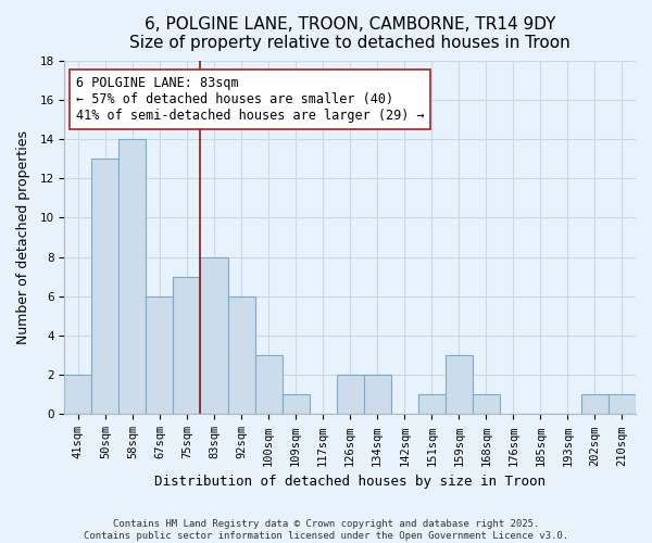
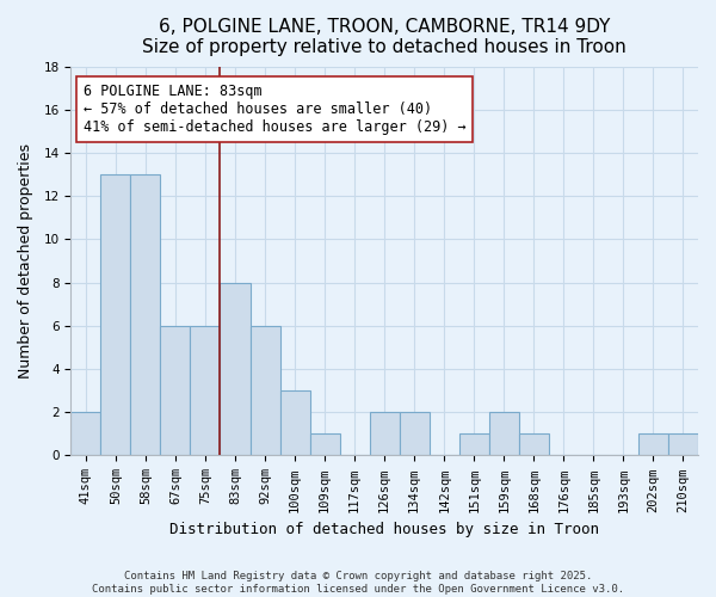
58sqm: 14 -> 13
75sqm: 7 -> 6
159sqm: 3 -> 2
